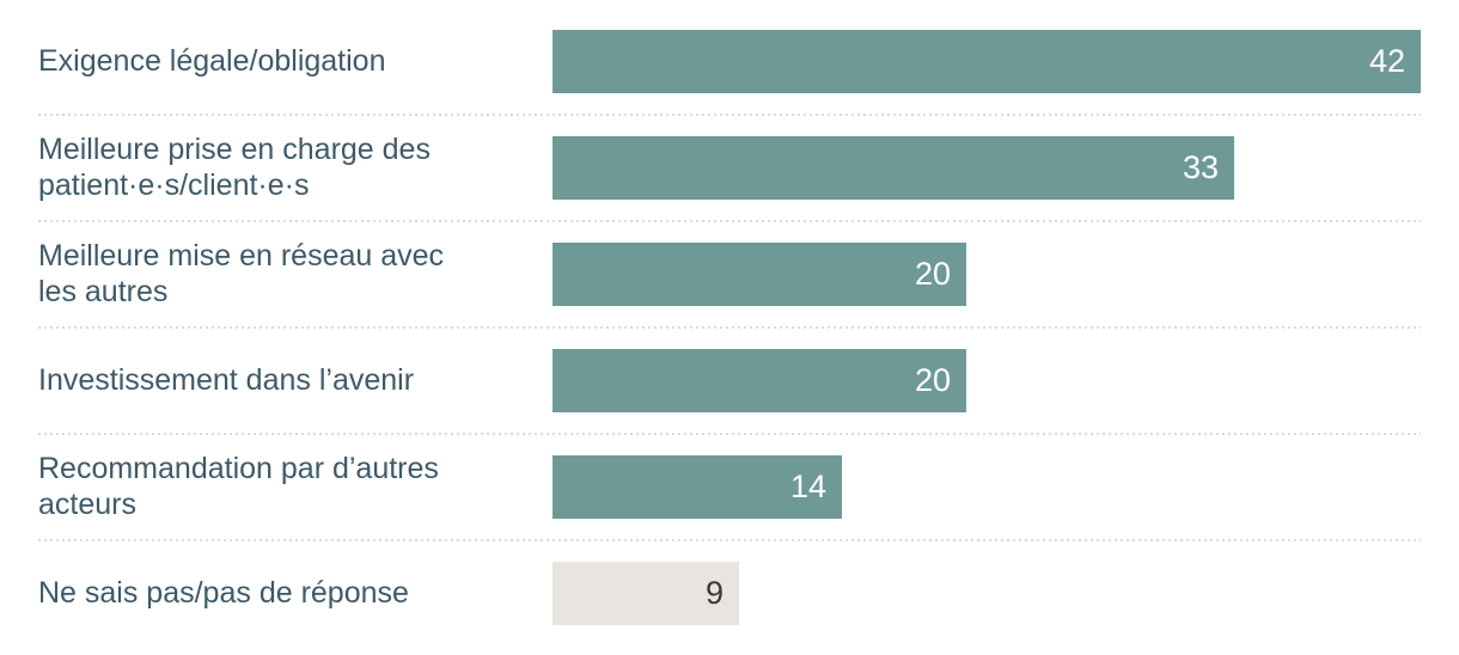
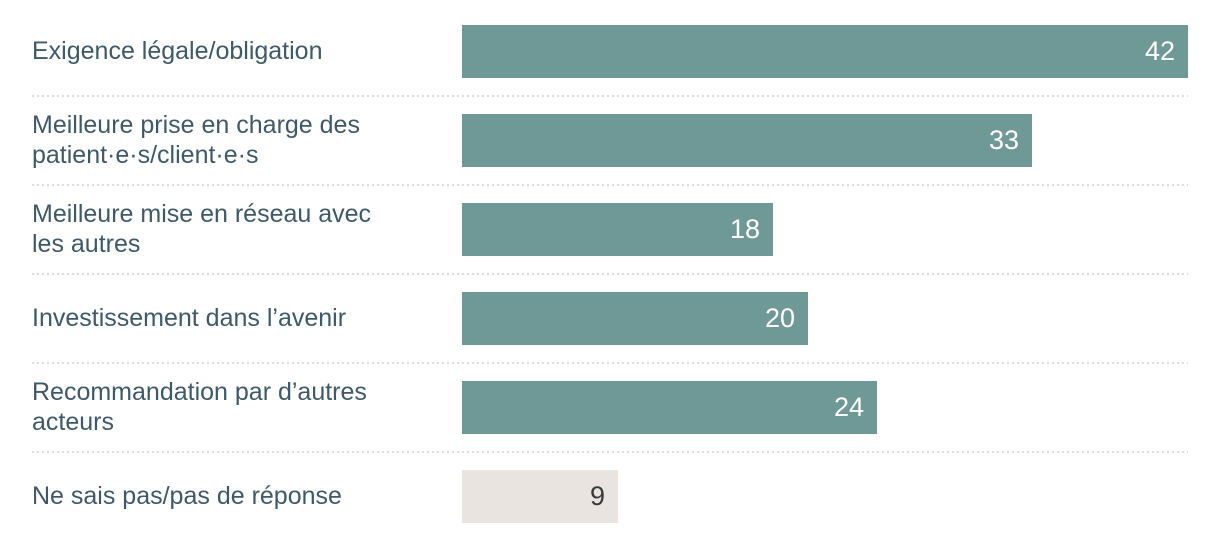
Meilleure mise en réseau avec les autres: 20 -> 18
Recommandation par d’autres acteurs: 14 -> 24
